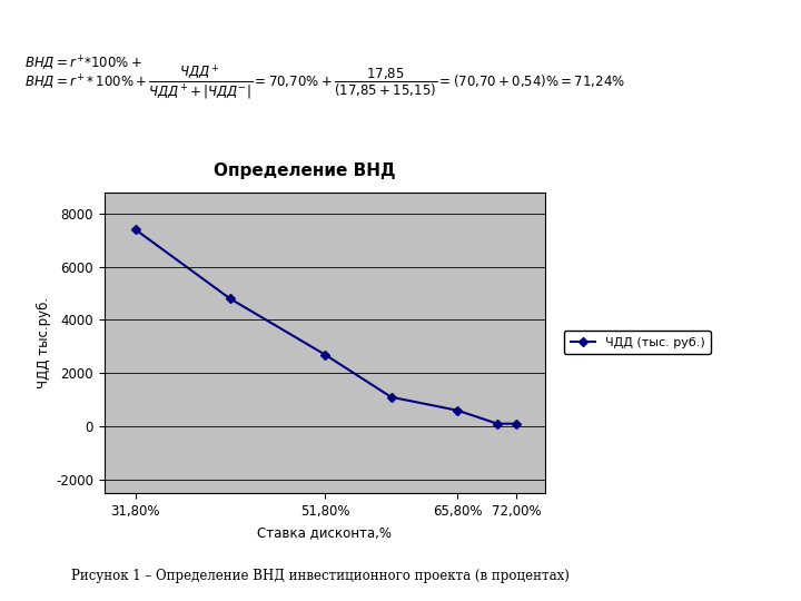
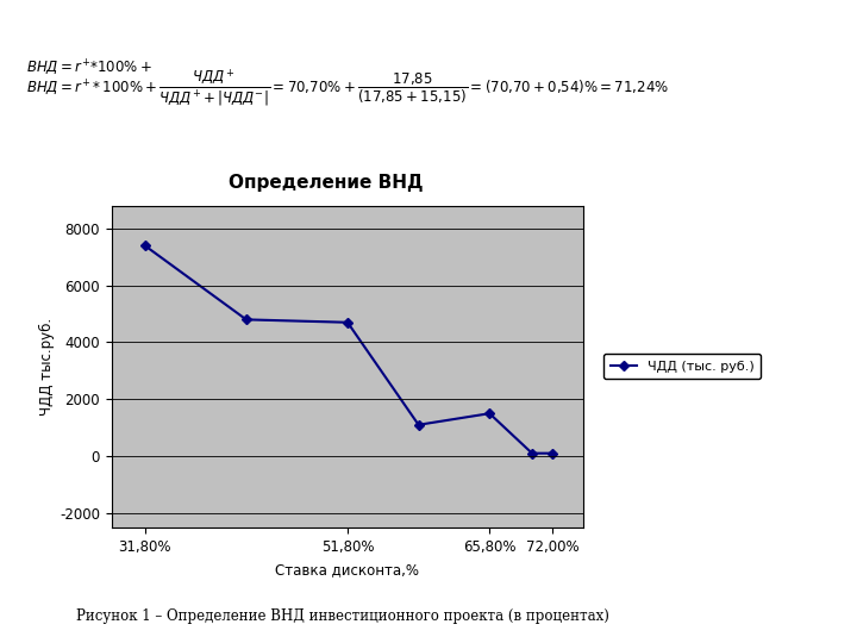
51,80%: 2700 -> 4700
65,80%: 600 -> 1500
